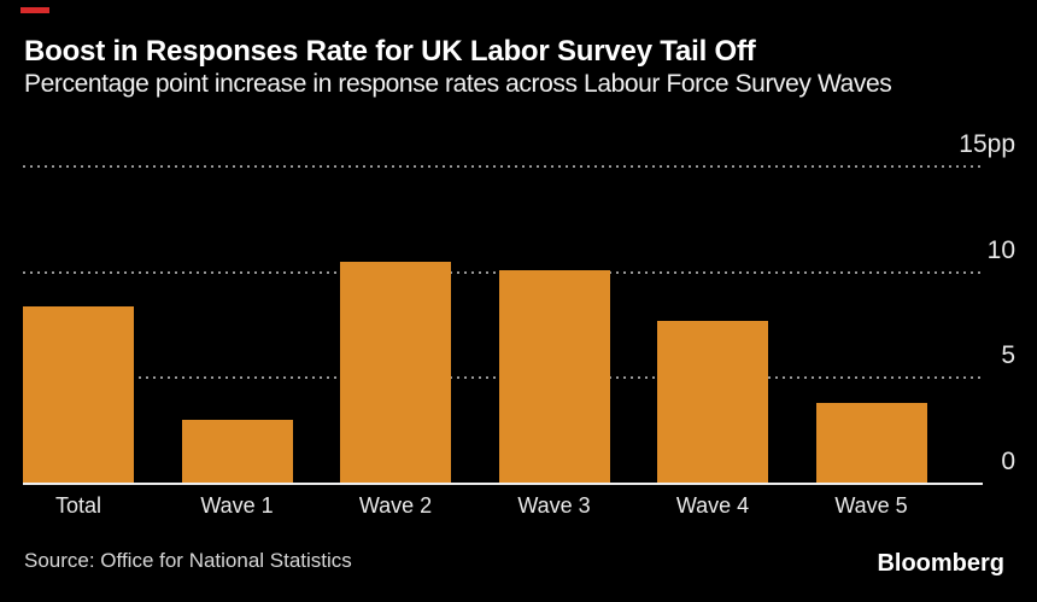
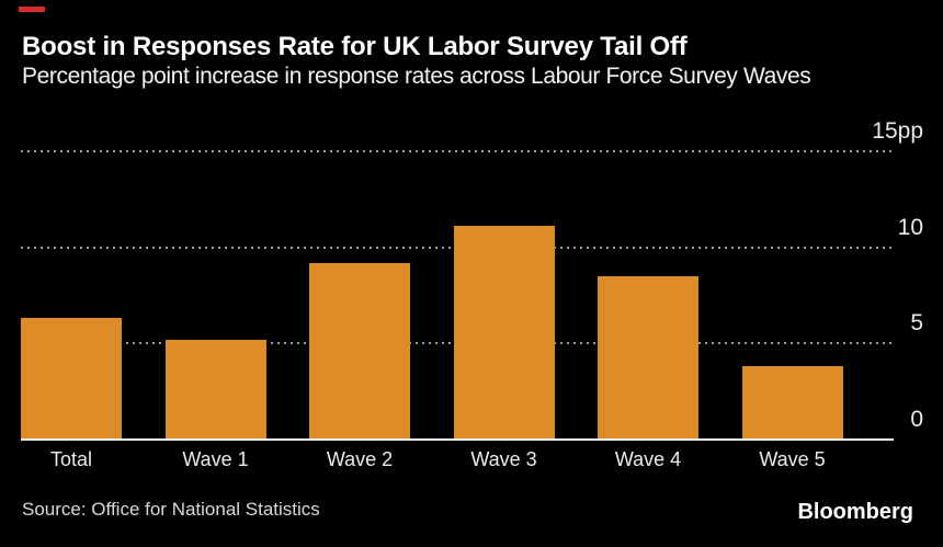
Total: 8.4 -> 6.3
Wave 1: 3.0 -> 5.2
Wave 2: 10.5 -> 9.2
Wave 3: 10.1 -> 11.1
Wave 4: 7.7 -> 8.5
